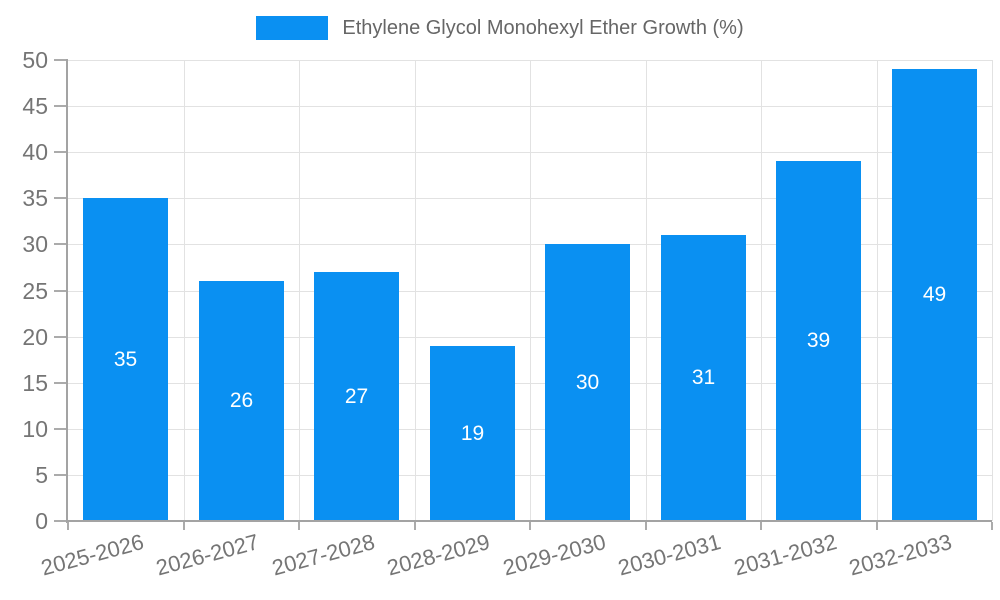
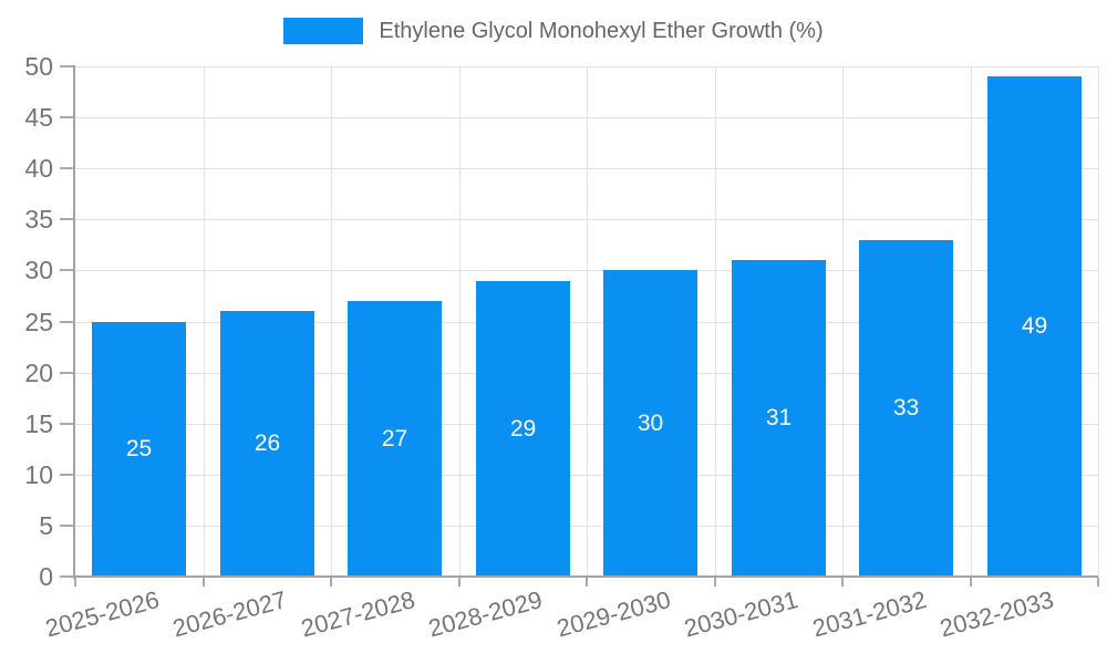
2025-2026: 35 -> 25
2028-2029: 19 -> 29
2031-2032: 39 -> 33
